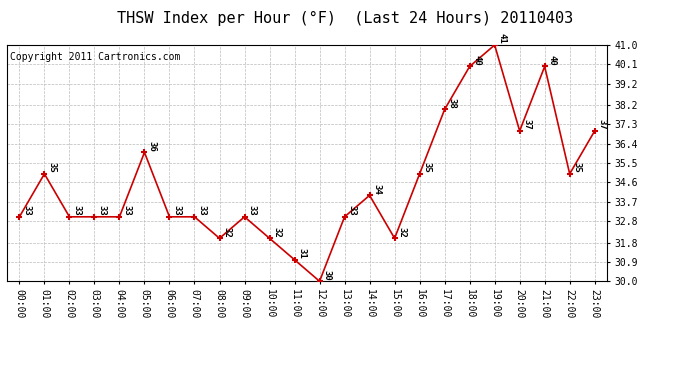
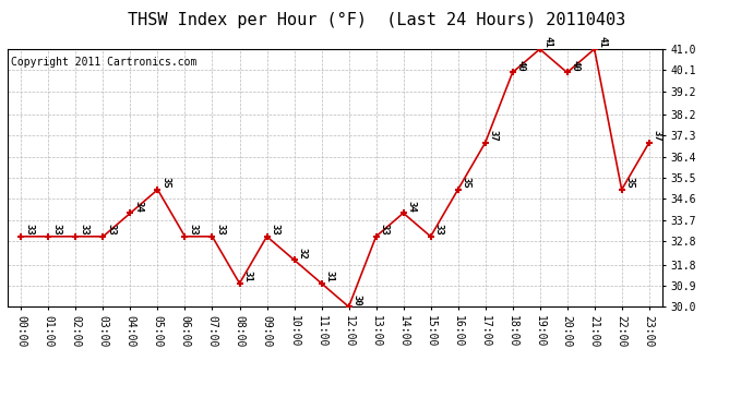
01:00: 35 -> 33
04:00: 33 -> 34
05:00: 36 -> 35
08:00: 32 -> 31
15:00: 32 -> 33
17:00: 38 -> 37
20:00: 37 -> 40
21:00: 40 -> 41
